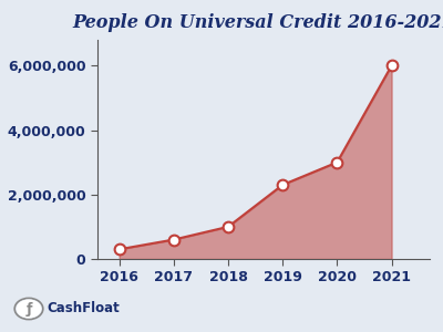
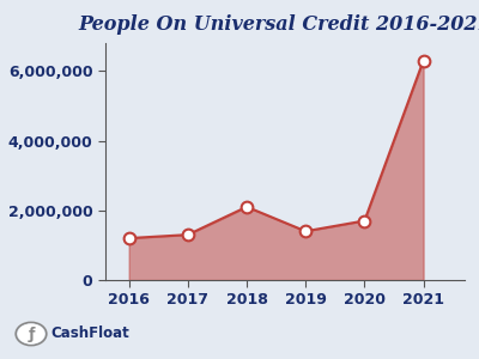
2016: 300,000 -> 1,200,000
2017: 600,000 -> 1,300,000
2018: 1,000,000 -> 2,100,000
2019: 2,300,000 -> 1,400,000
2020: 3,000,000 -> 1,700,000
2021: 6,000,000 -> 6,300,000
